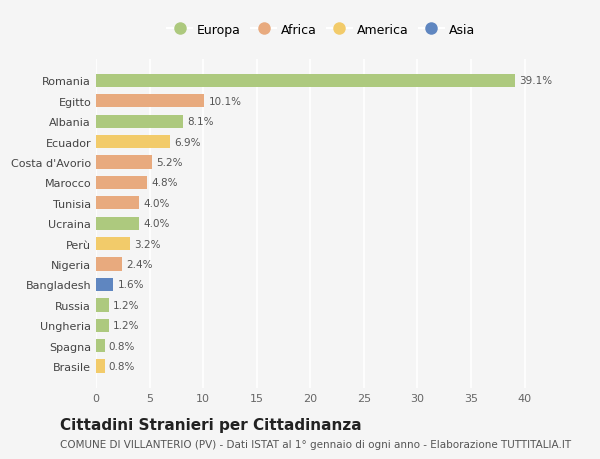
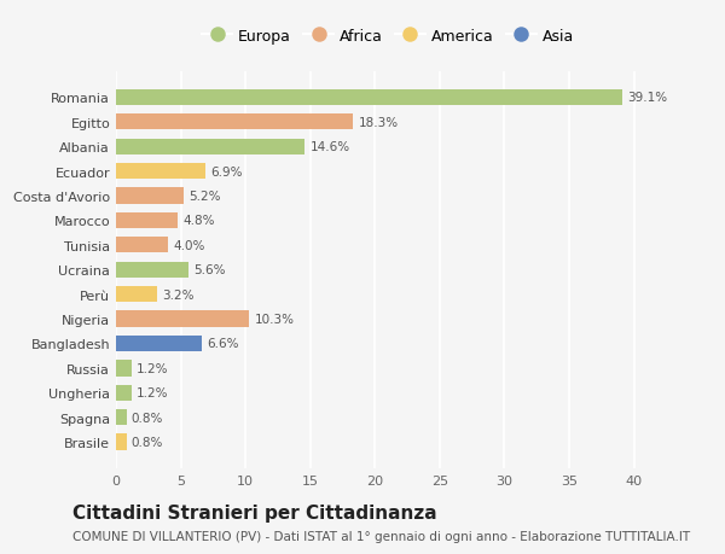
Egitto: 10.1% -> 18.3%
Albania: 8.1% -> 14.6%
Ucraina: 4.0% -> 5.6%
Nigeria: 2.4% -> 10.3%
Bangladesh: 1.6% -> 6.6%
